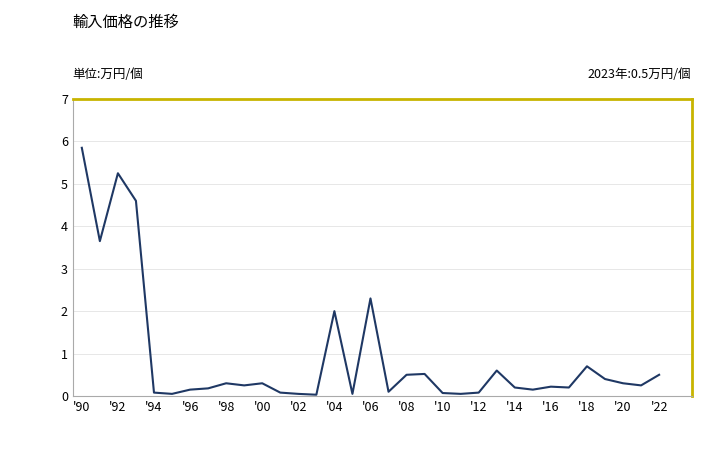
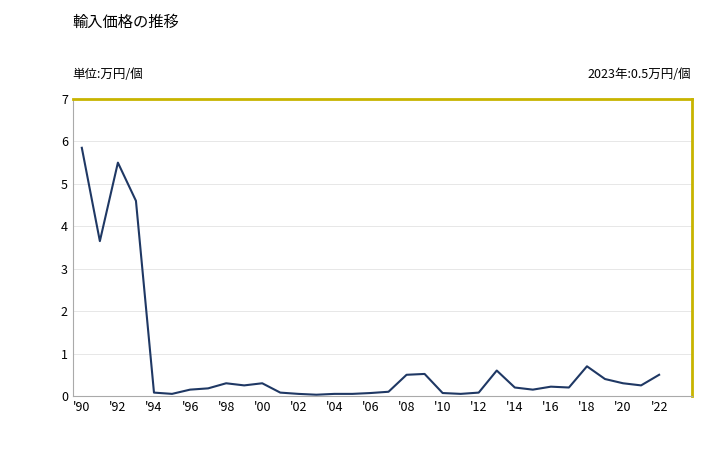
'92: 5.25 -> 5.50
'04: 2.00 -> 0.05
'06: 2.30 -> 0.07
